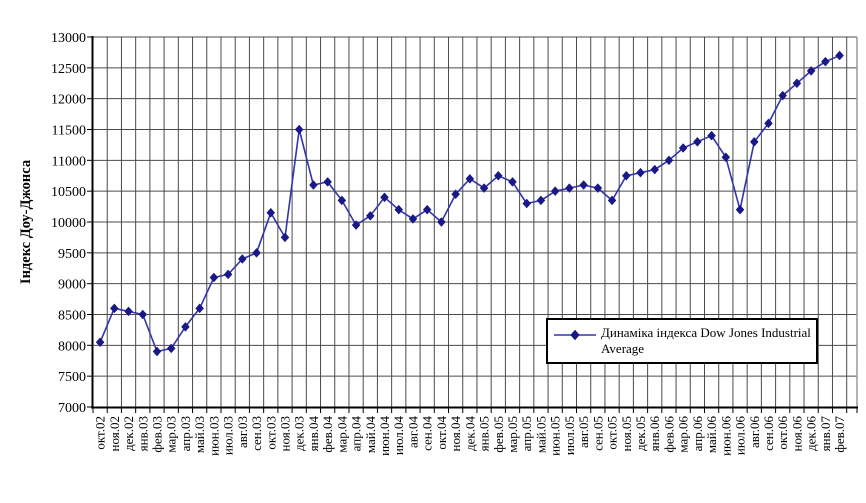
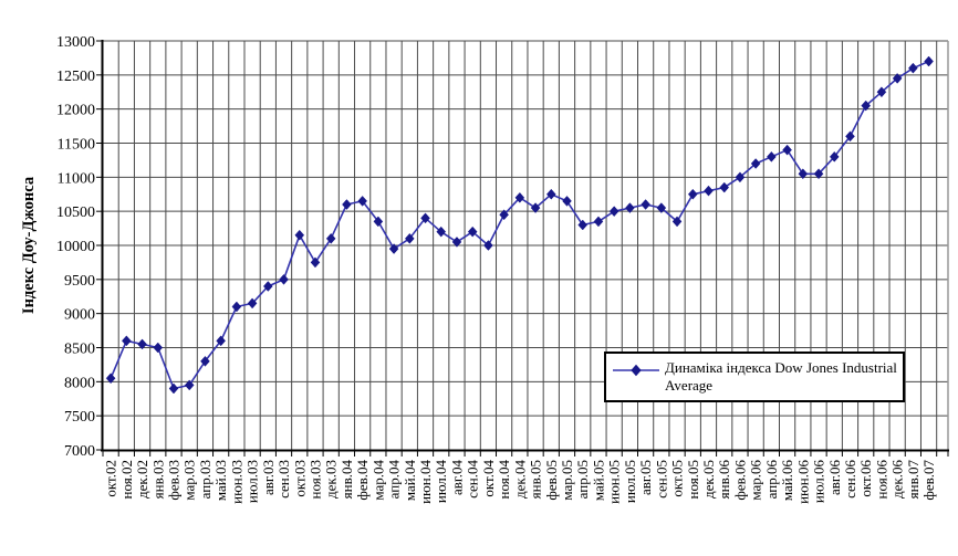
дек.03: 11500 -> 10100
июл.06: 10200 -> 11000
